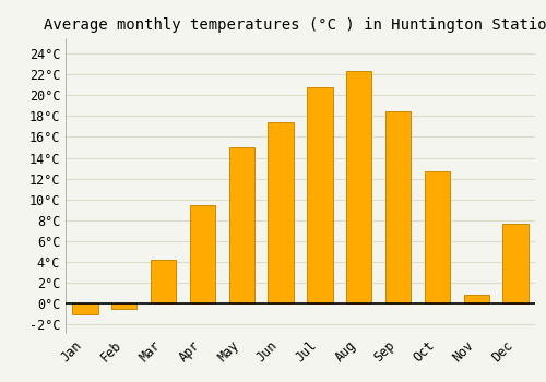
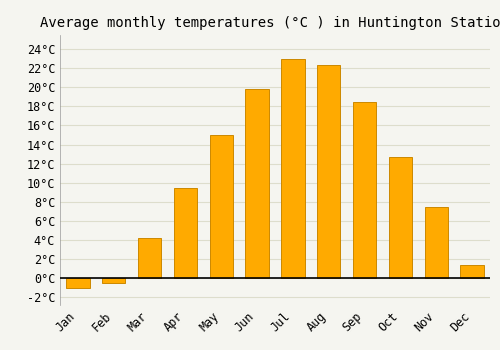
Jun: 17.4°C -> 19.8°C
Jul: 20.8°C -> 23.0°C
Nov: 0.8°C -> 7.4°C
Dec: 7.6°C -> 1.4°C
